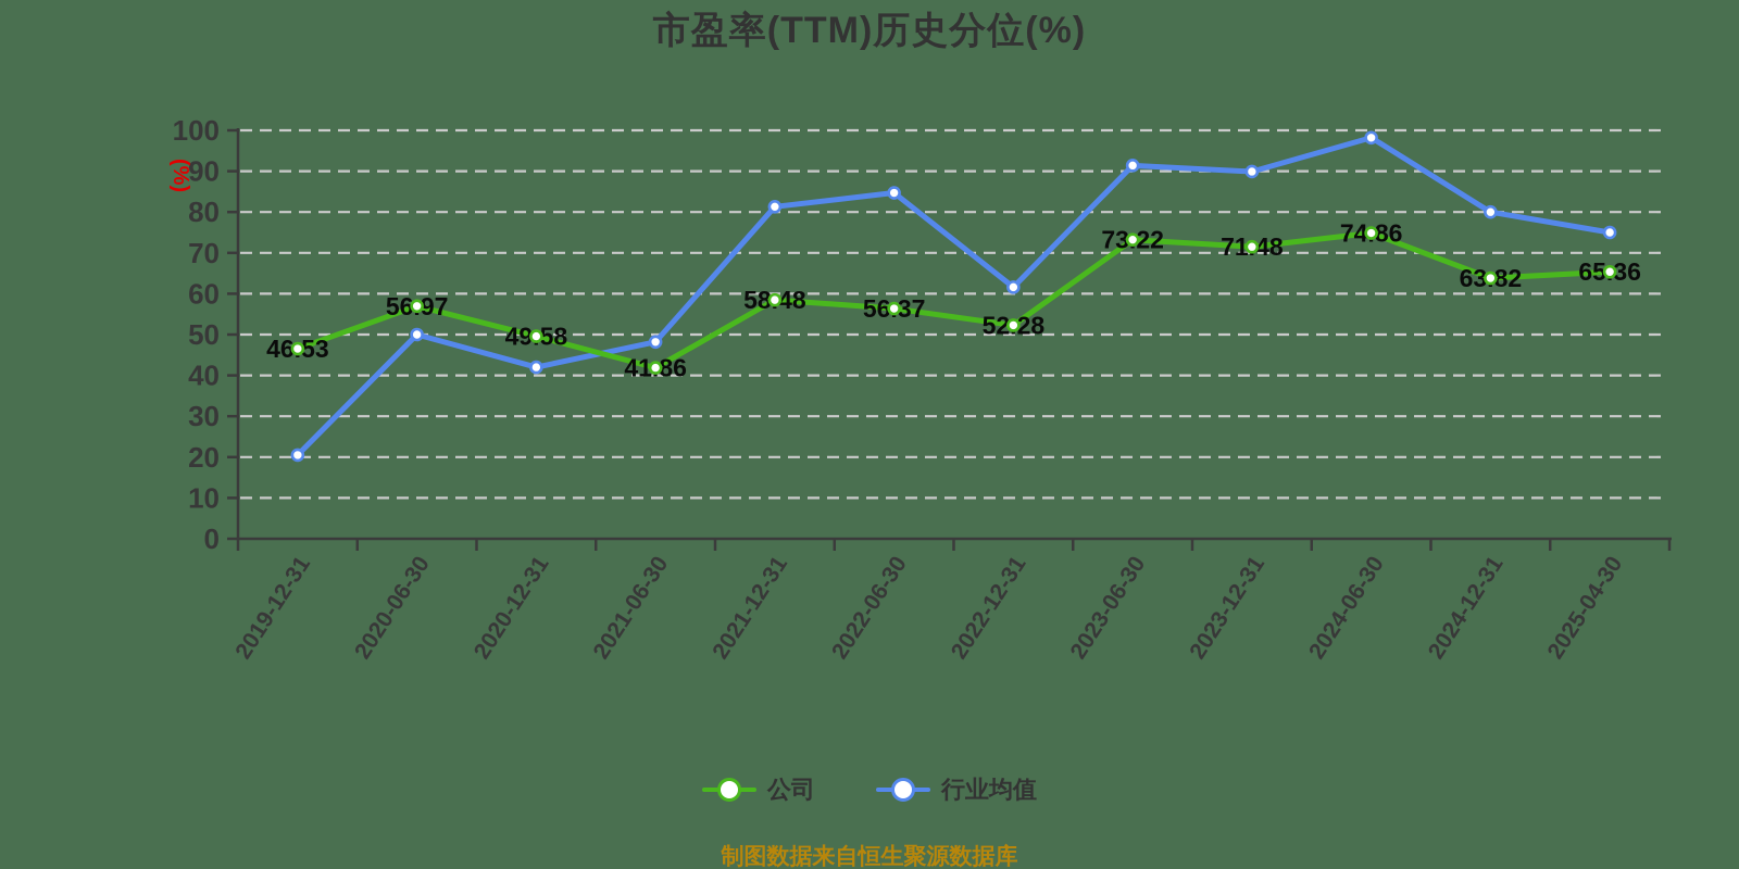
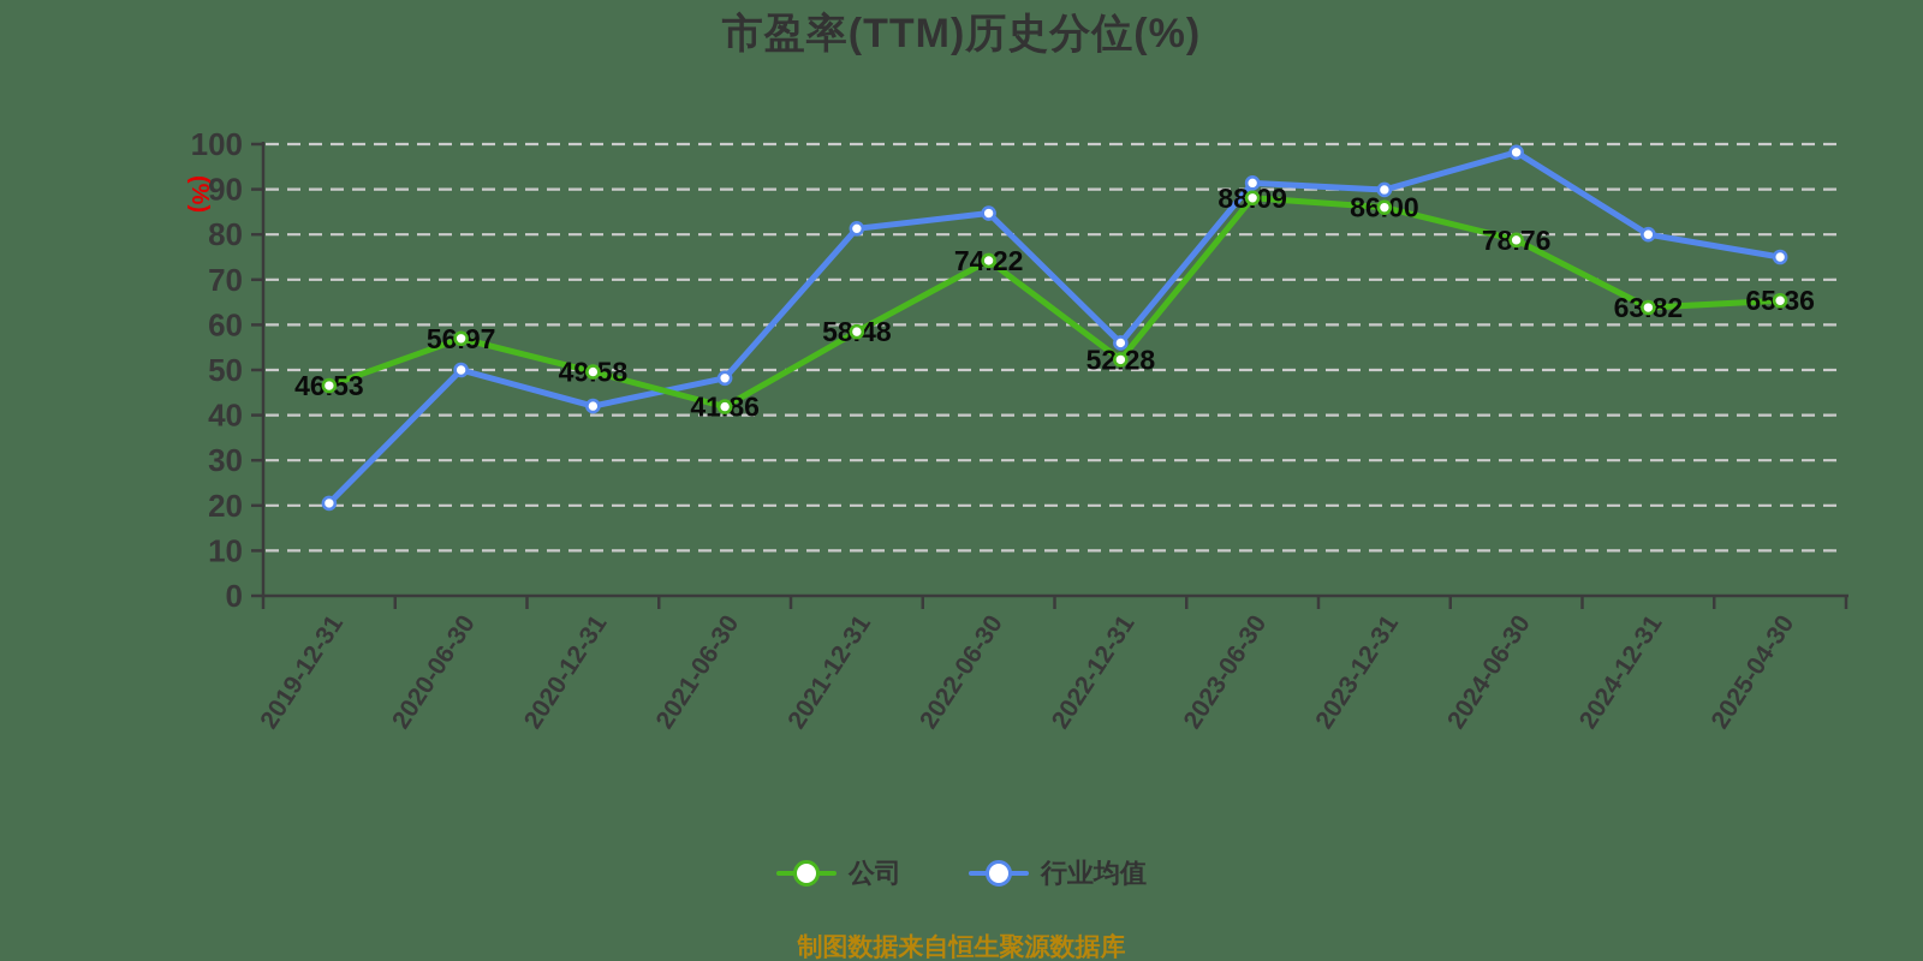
公司/2022-06-30: 56.37 -> 74.22
行业均值/2022-12-31: 62 -> 56
公司/2023-06-30: 73.22 -> 88.09
公司/2023-12-31: 71.48 -> 86.00
公司/2024-06-30: 74.86 -> 78.76
